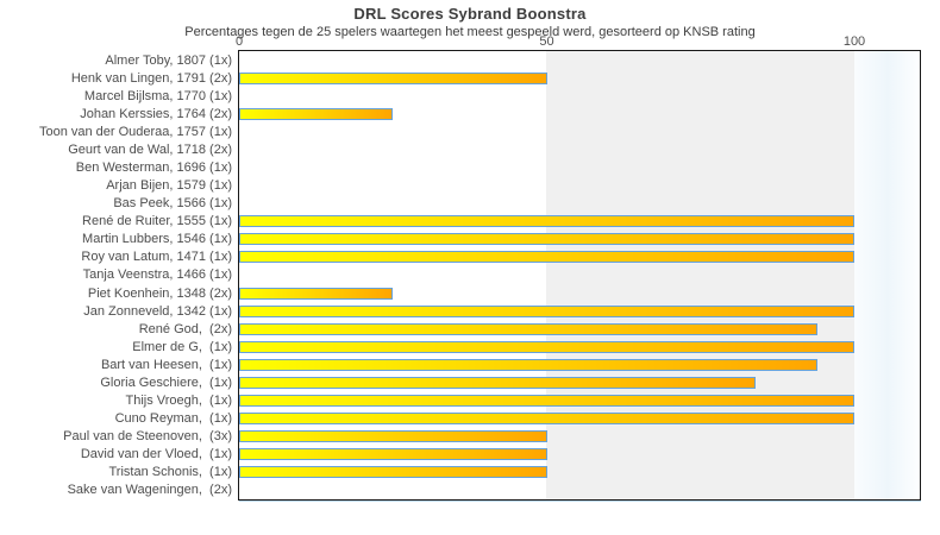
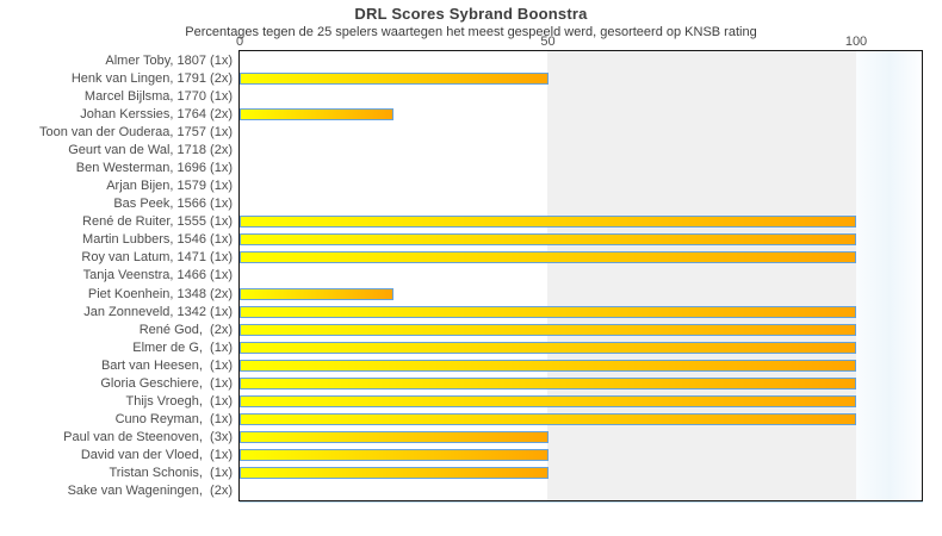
René God, (2x): 94 -> 100
Bart van Heesen, (1x): 94 -> 100
Gloria Geschiere, (1x): 84 -> 100
